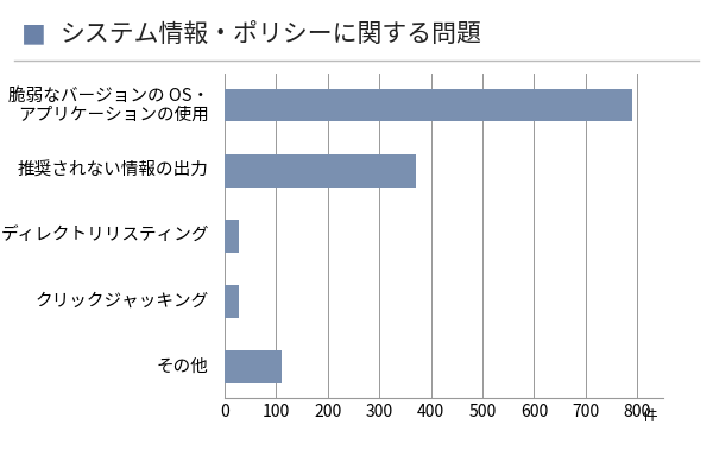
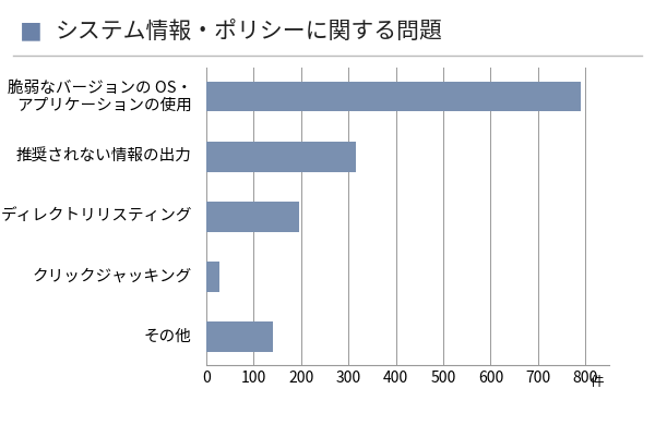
推奨されない情報の出力: 370 -> 315
ディレクトリリスティング: 28 -> 195
その他: 110 -> 140
